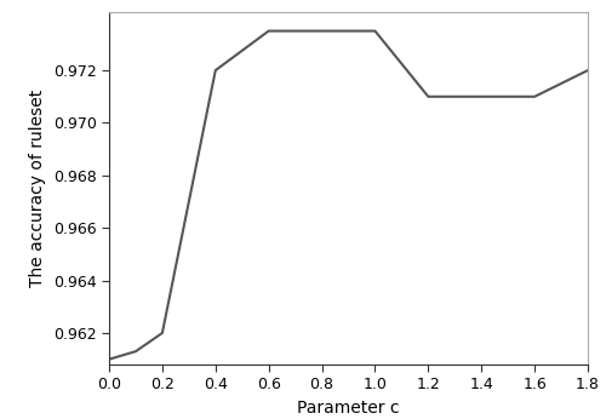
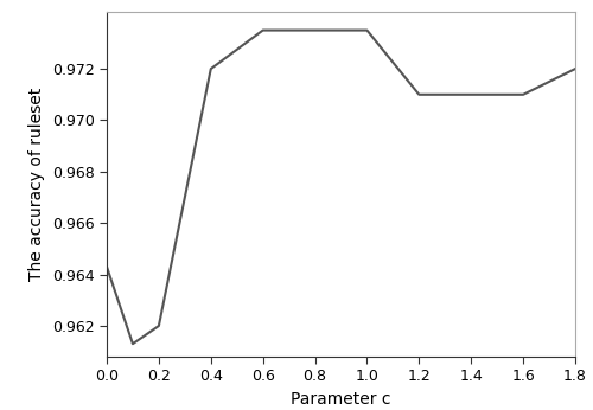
0.0: 0.9610 -> 0.9643
